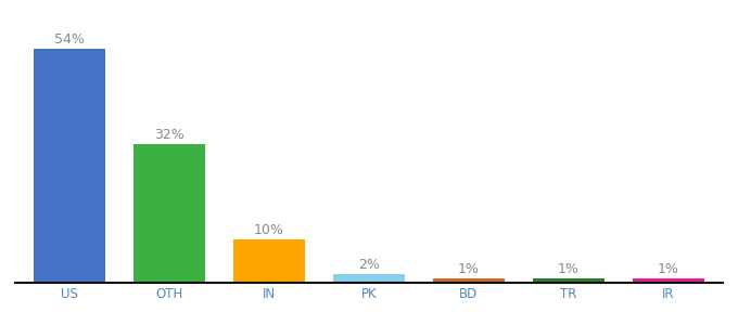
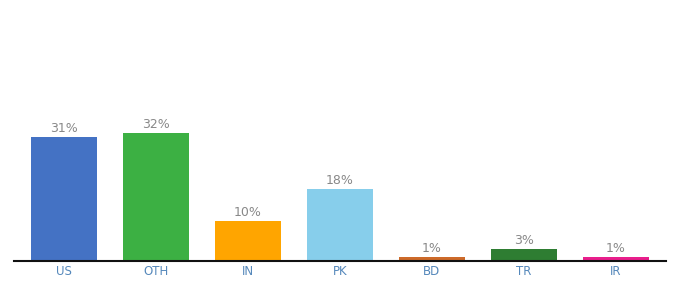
US: 54% -> 31%
PK: 2% -> 18%
TR: 1% -> 3%
